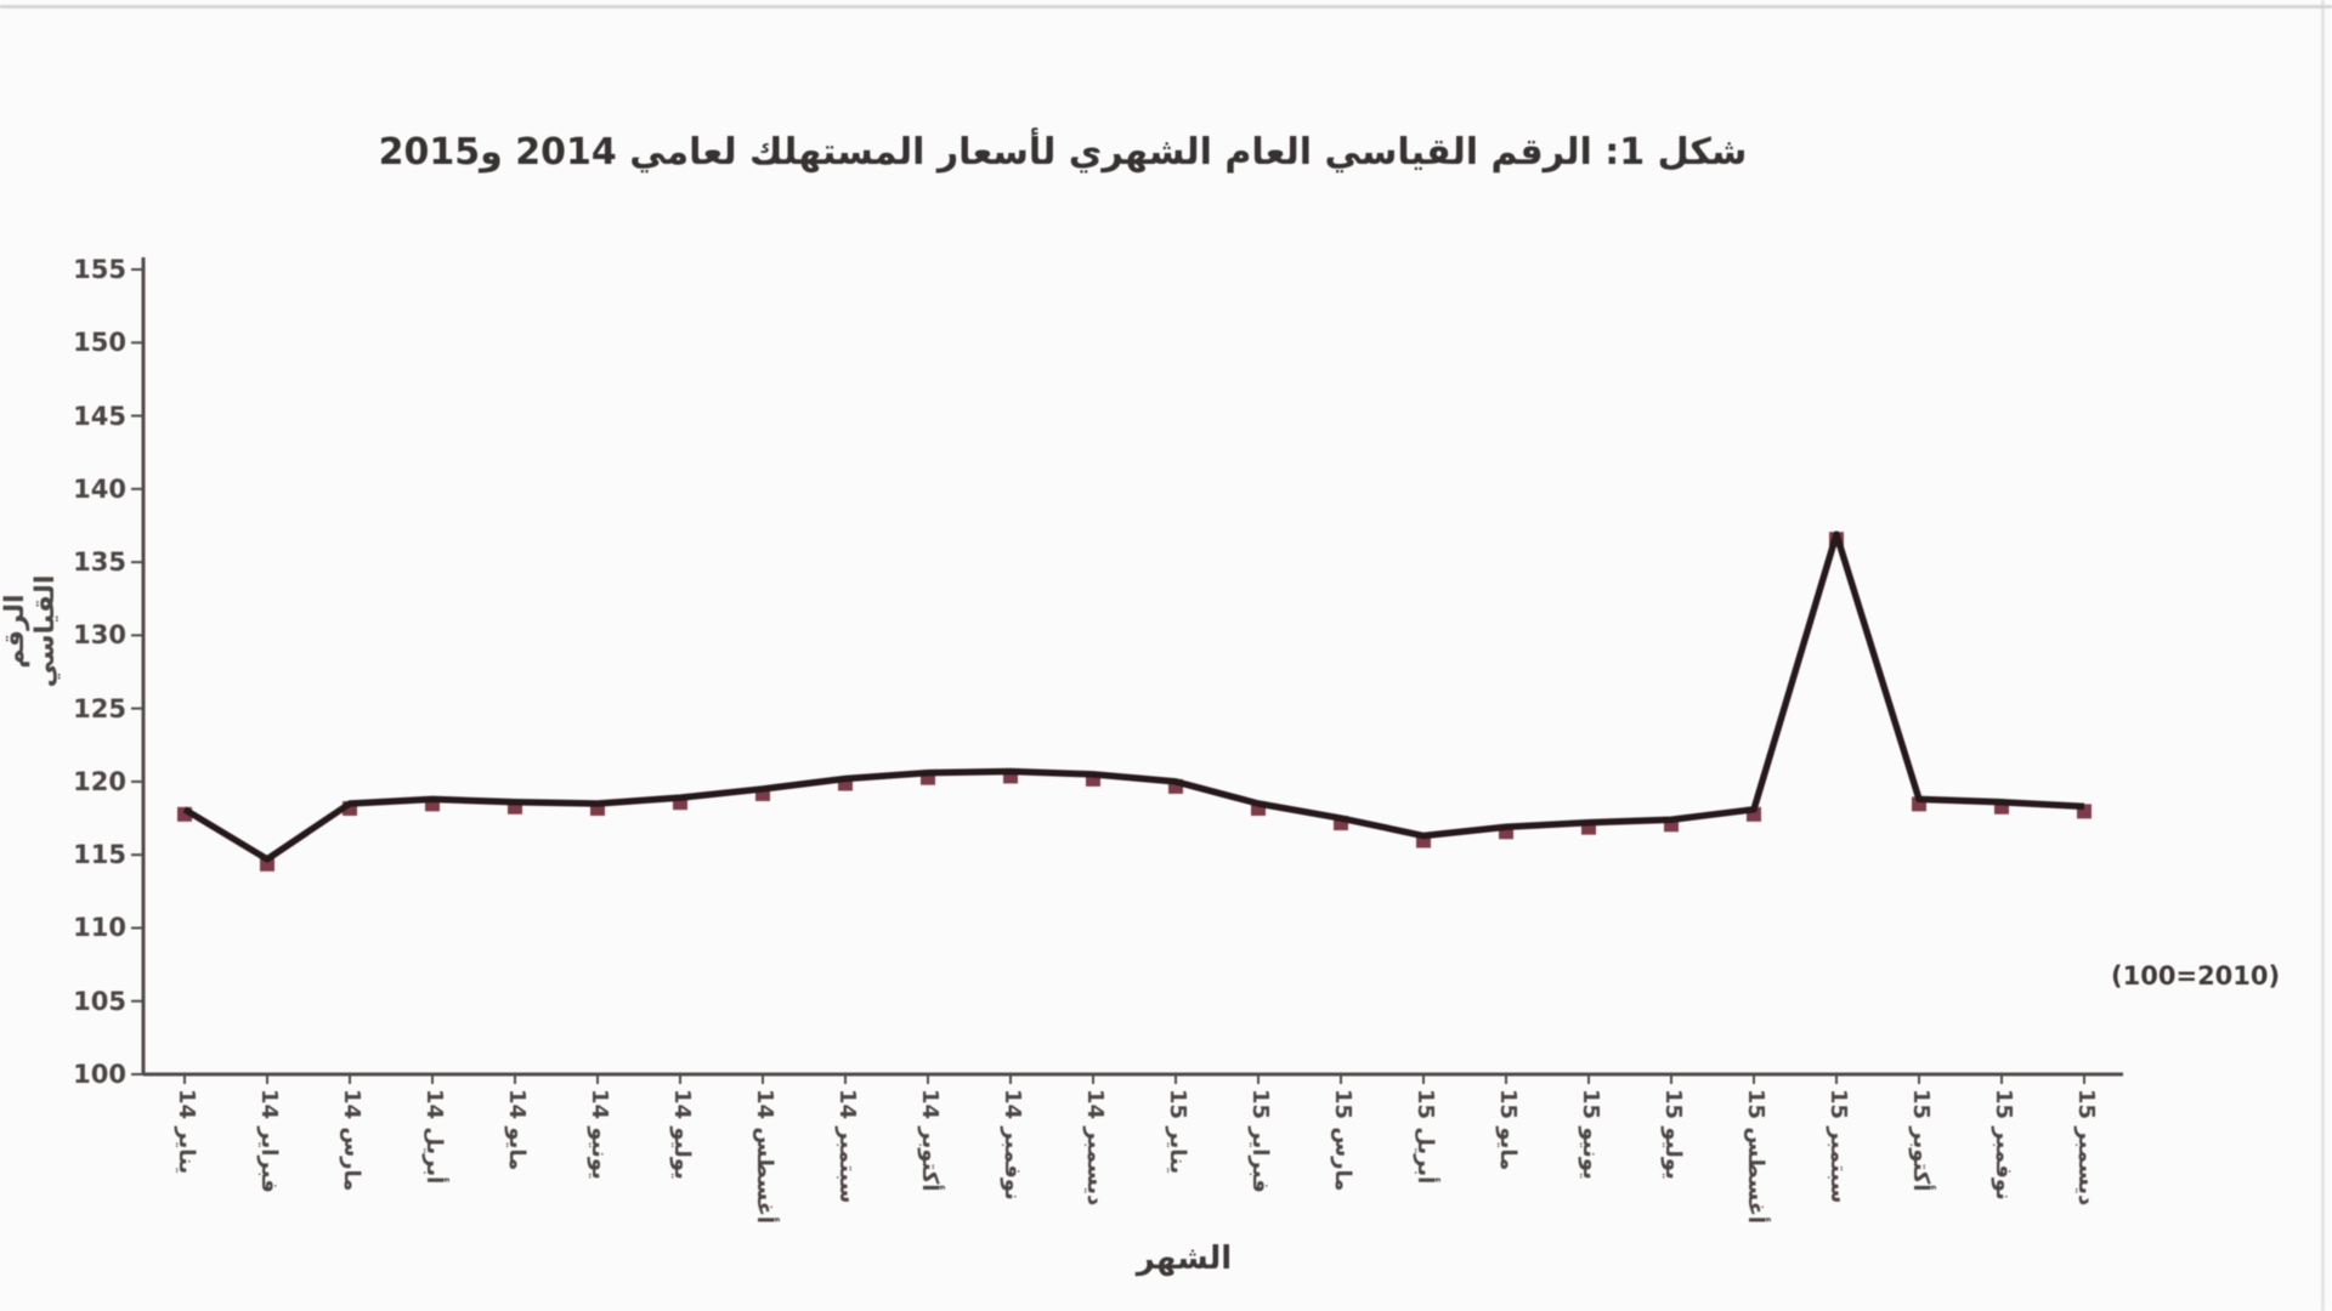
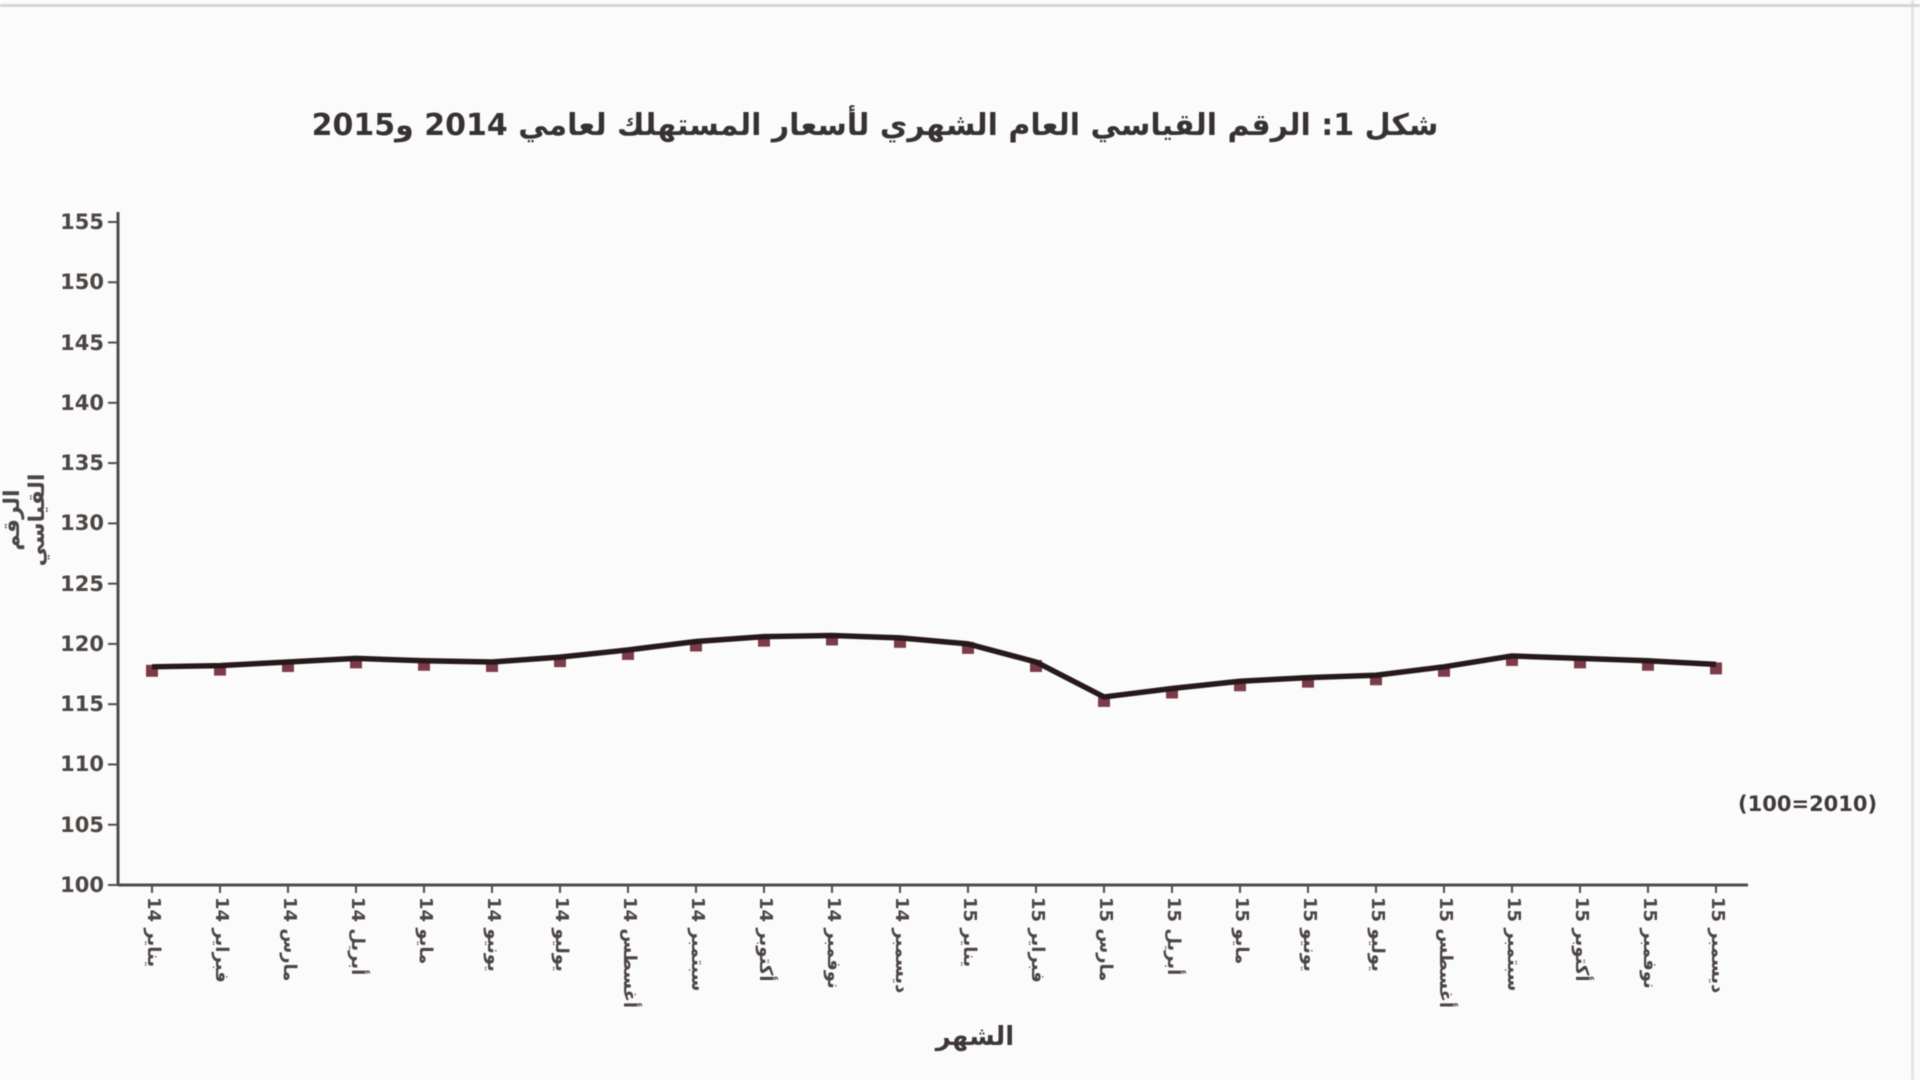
فبراير 14: 114.7 -> 118.2
مارس 15: 117.5 -> 115.6
سبتمبر 15: 136.9 -> 119.0
